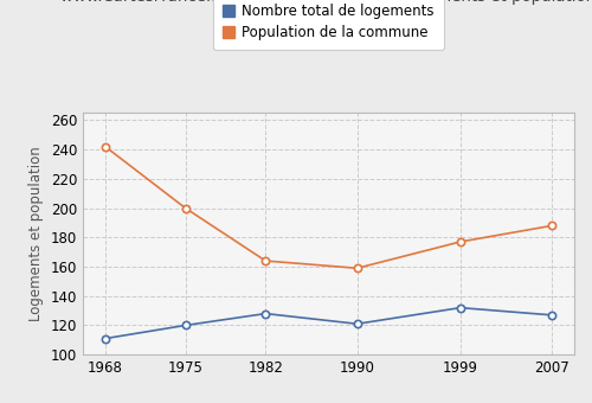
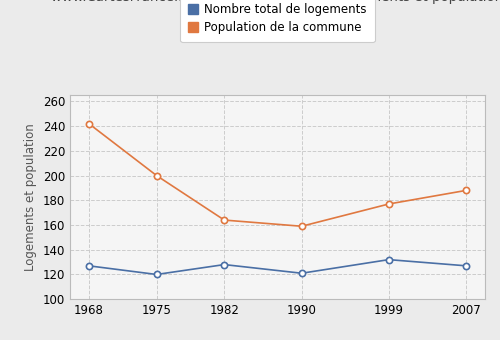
Nombre total de logements/1968: 111 -> 127
